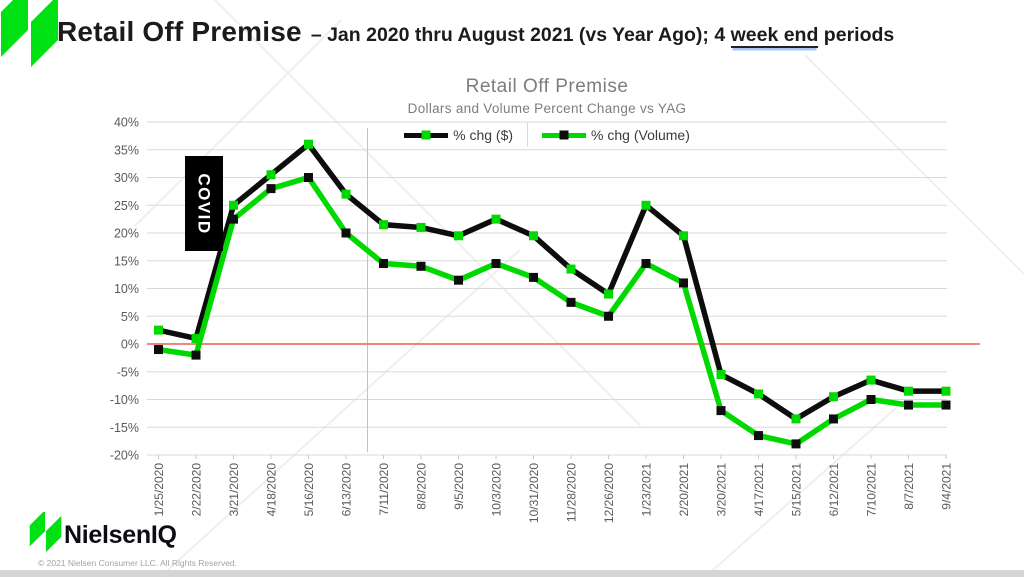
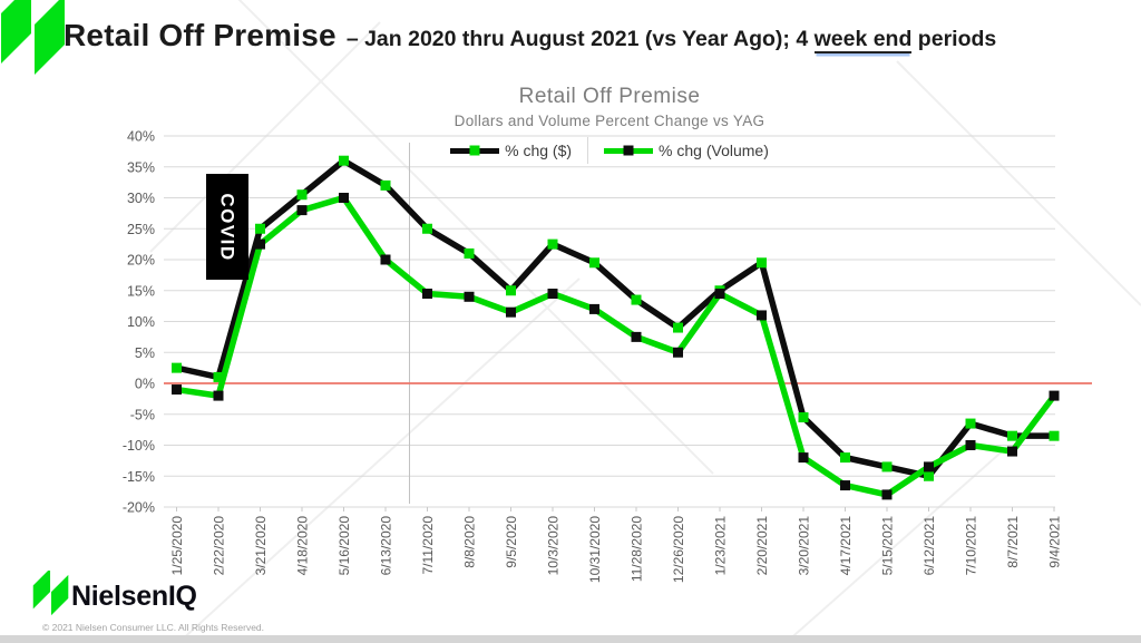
% chg ($)/6/13/2020: 27% -> 32%
% chg ($)/7/11/2020: 22% -> 25%
% chg ($)/9/5/2020: 20% -> 15%
% chg ($)/1/23/2021: 25% -> 15%
% chg ($)/4/17/2021: -9% -> -12%
% chg ($)/6/12/2021: -10% -> -15%
% chg (Volume)/9/4/2021: -11% -> -2%
